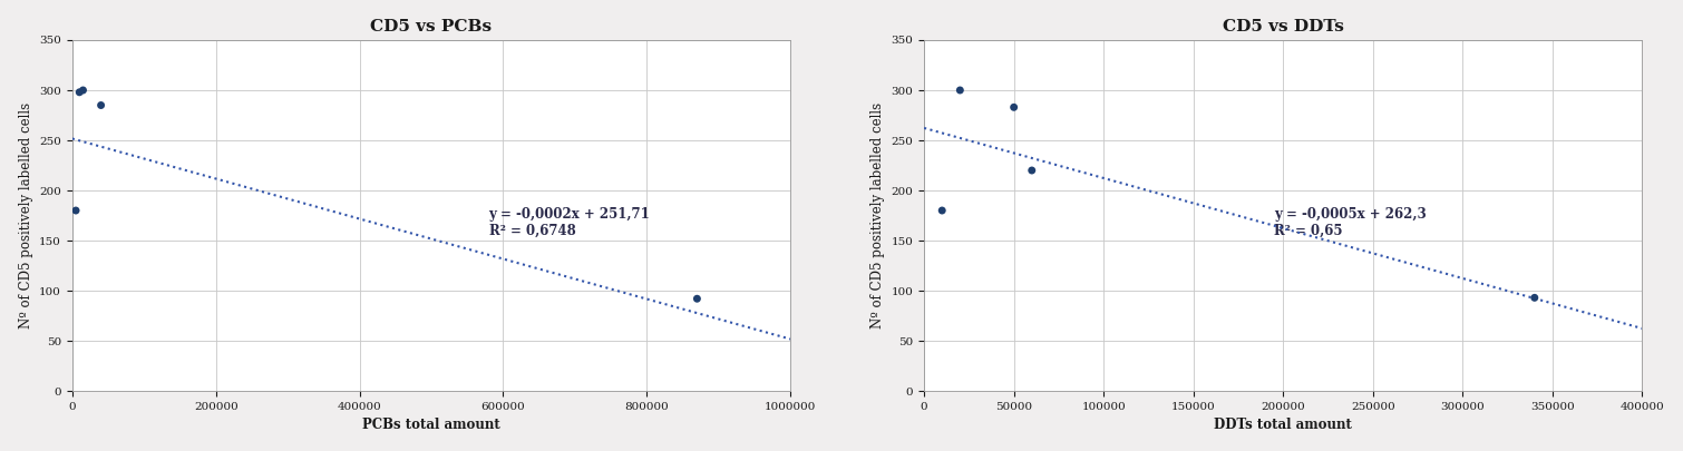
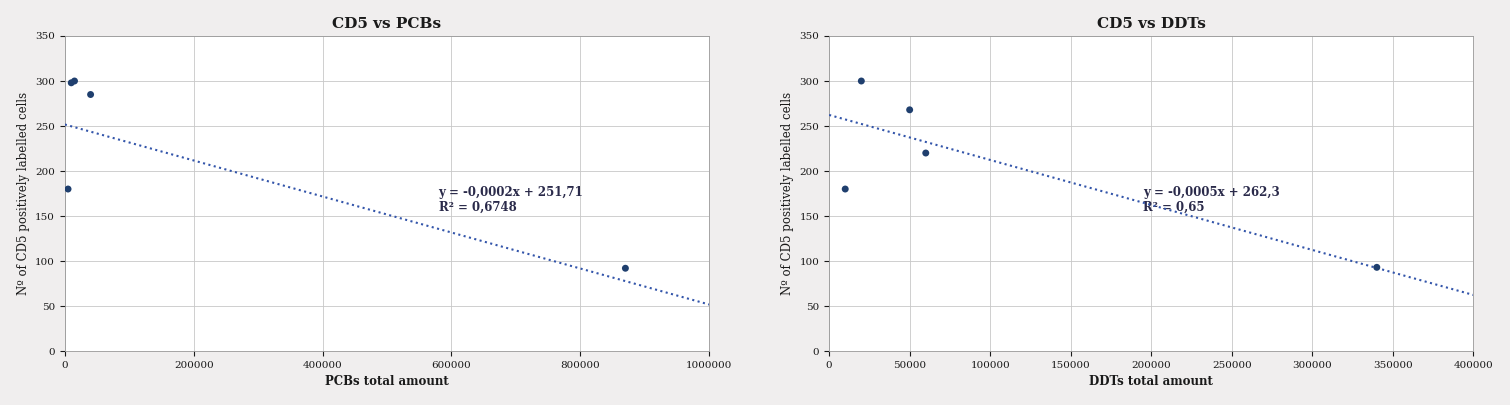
CD5 vs DDTs/50000: 283 -> 268
